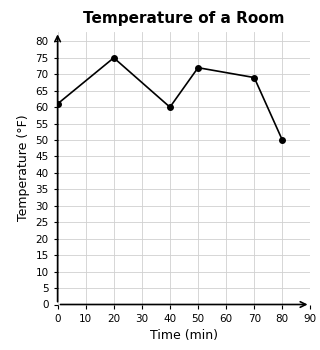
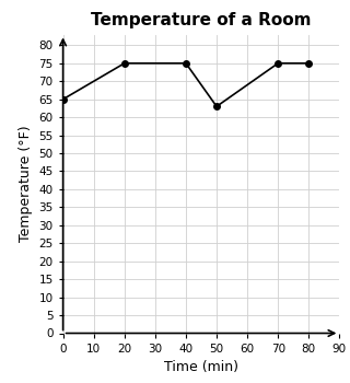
0: 61 -> 65
40: 60 -> 75
50: 72 -> 63
70: 69 -> 75
80: 50 -> 75
